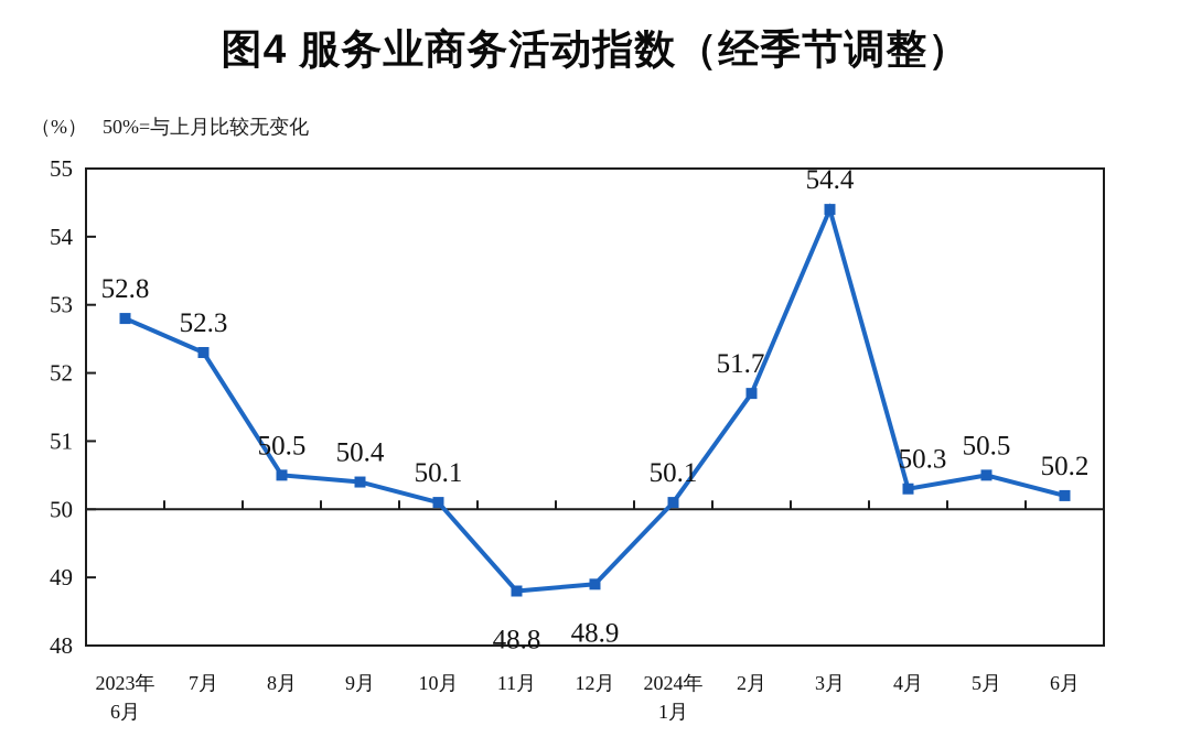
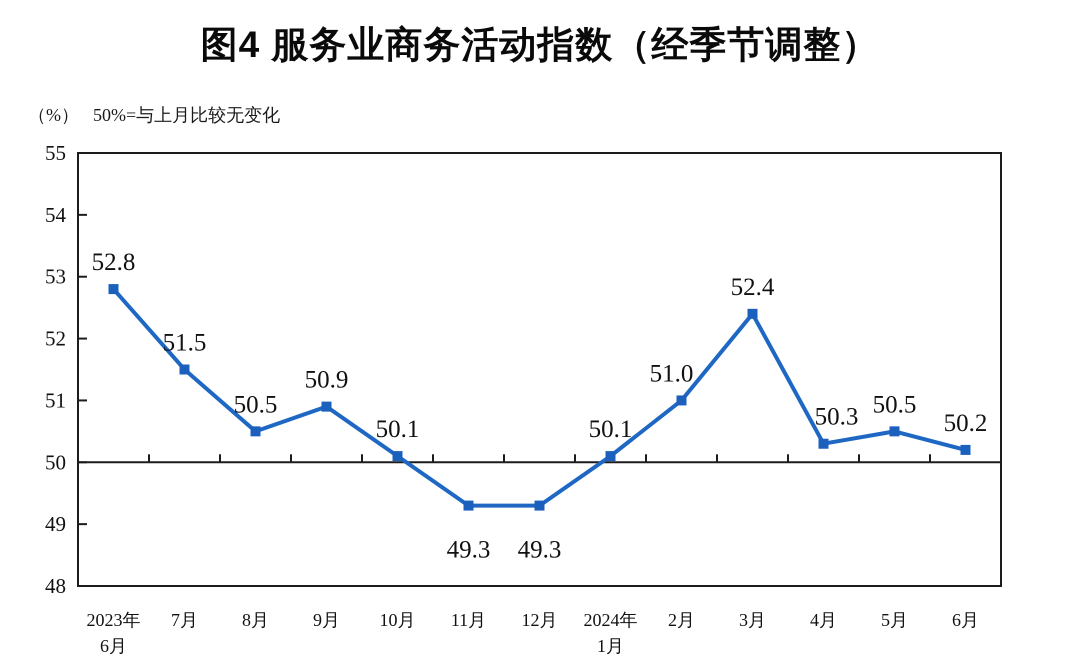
7月: 52.3 -> 51.5
9月: 50.4 -> 50.9
11月: 48.8 -> 49.3
12月: 48.9 -> 49.3
2月: 51.7 -> 51.0
3月: 54.4 -> 52.4
